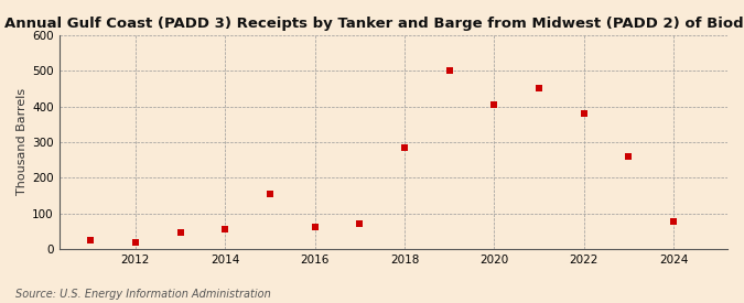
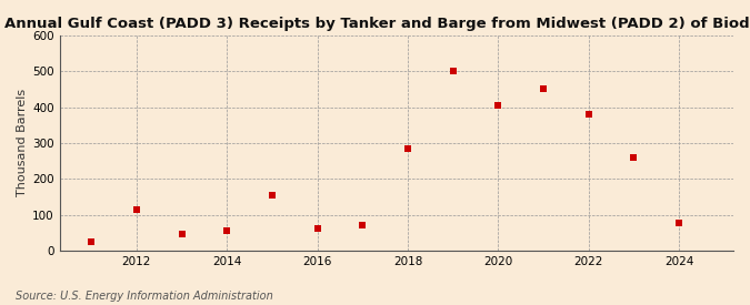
2012: 18 -> 115
